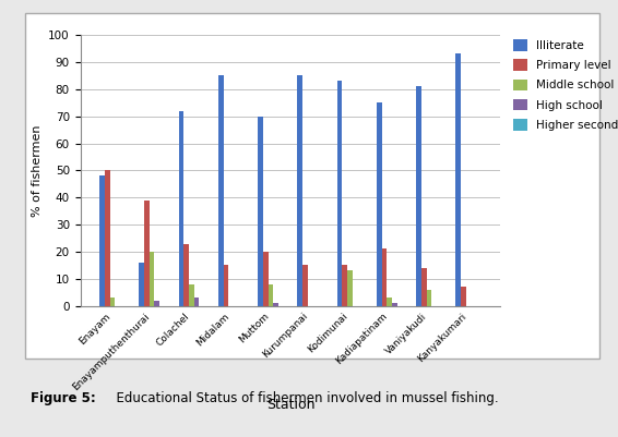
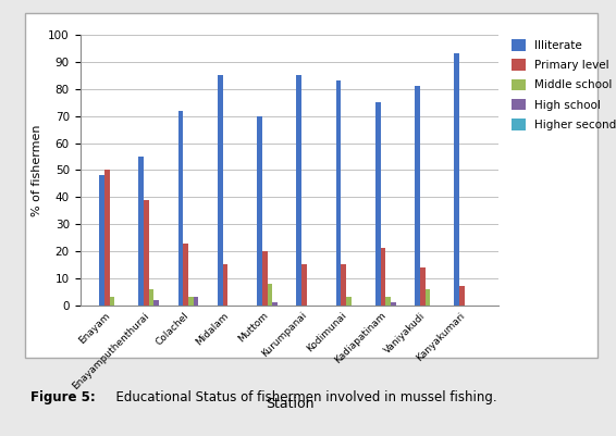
Illiterate/Enayamputhenthurai: 16 -> 55
Middle school/Enayamputhenthurai: 20 -> 6
Middle school/Colachel: 8 -> 3
Middle school/Kodimunai: 13 -> 3
